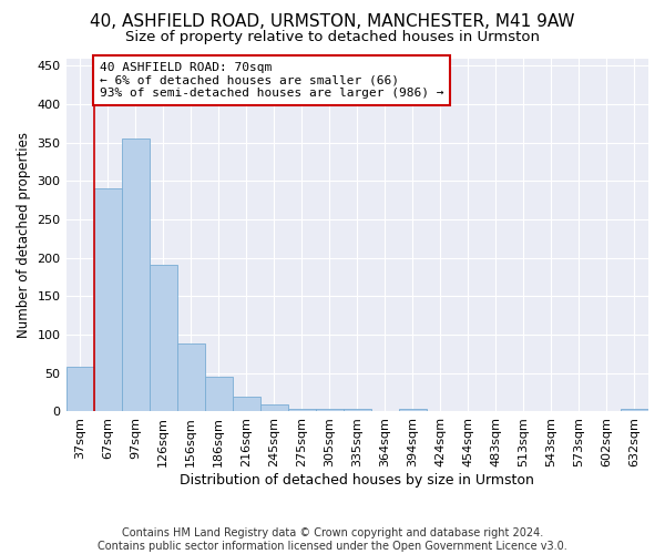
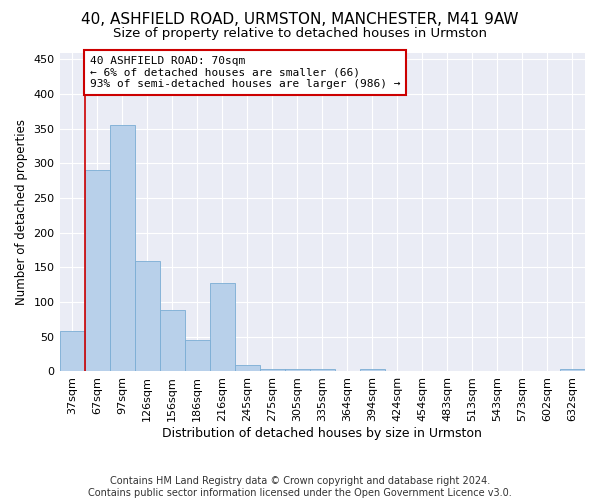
126sqm: 191 -> 160
216sqm: 19 -> 128
